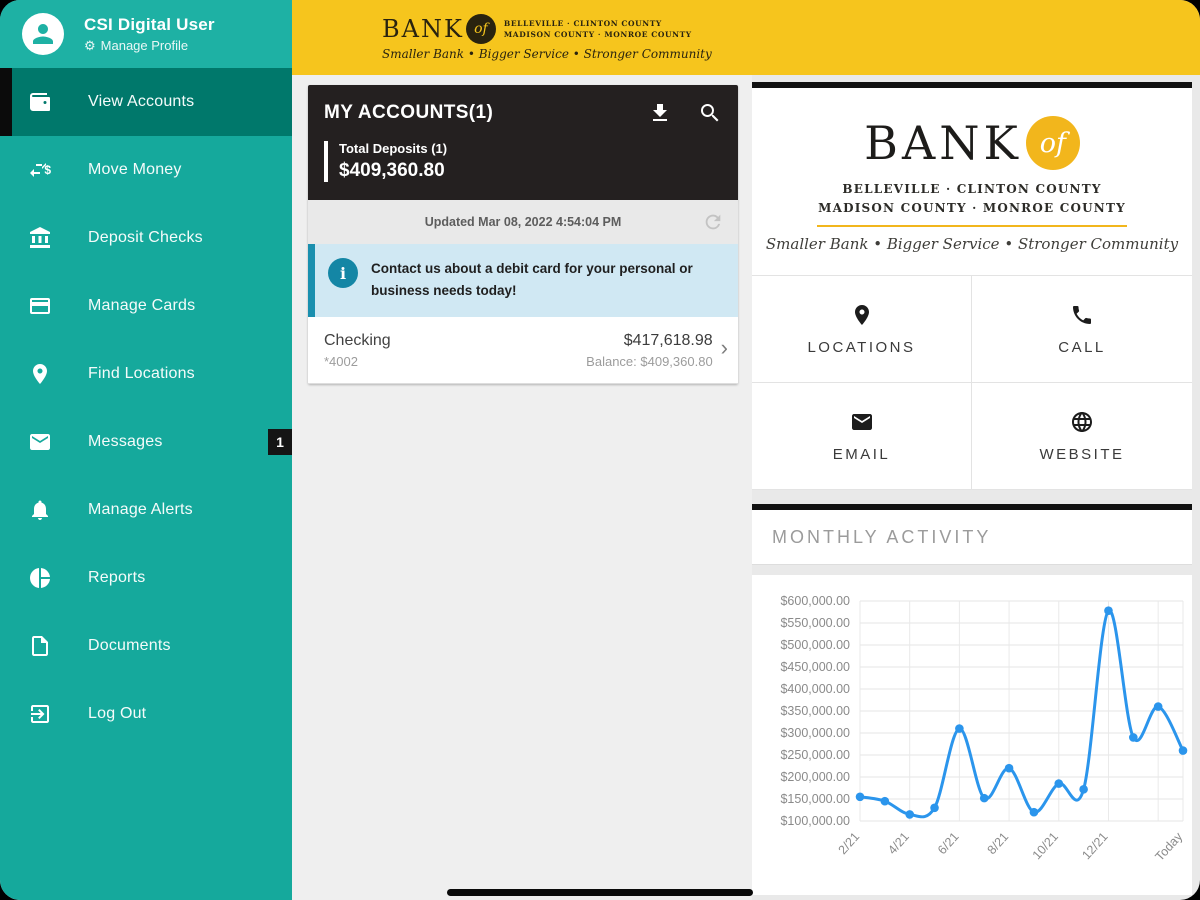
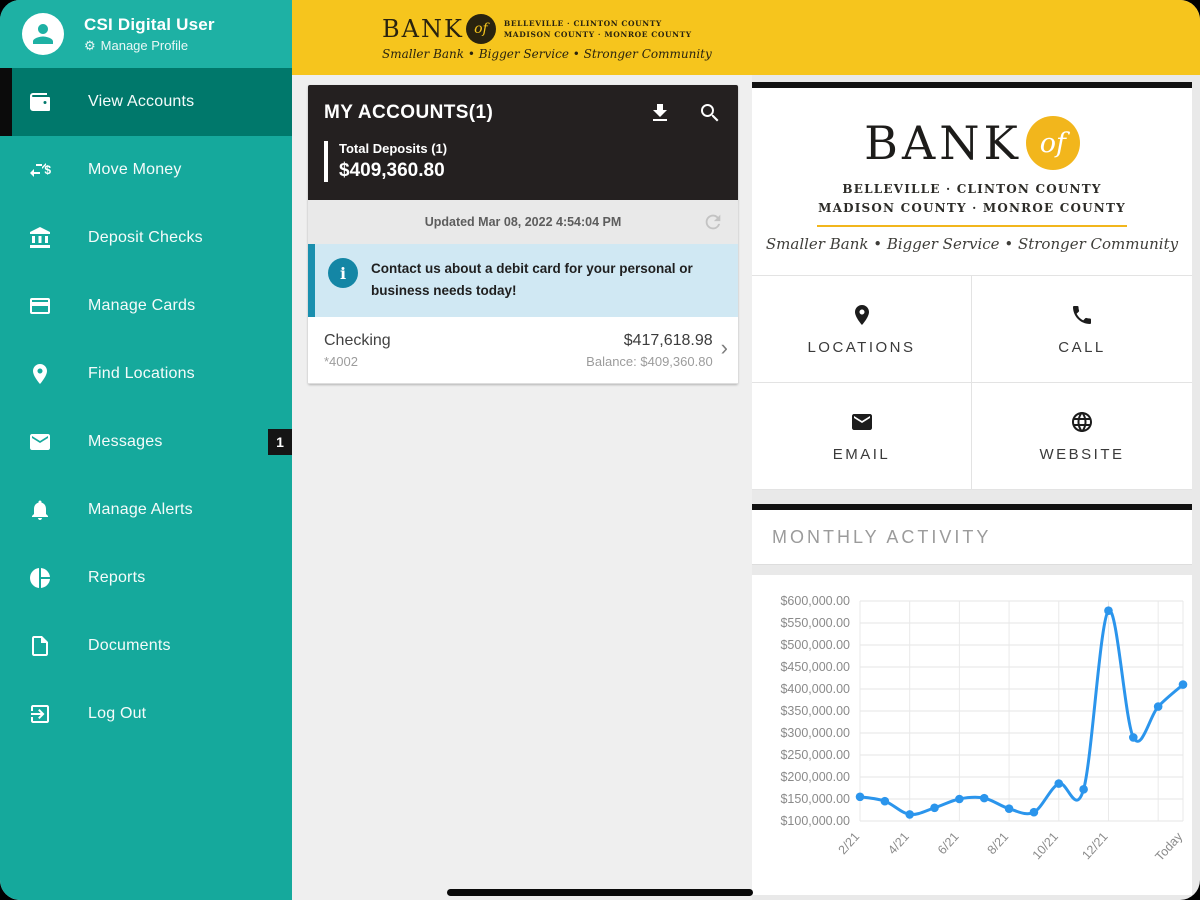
6/21: $310000 -> $150000
8/21: $220000 -> $130000
Today: $260000 -> $410000
